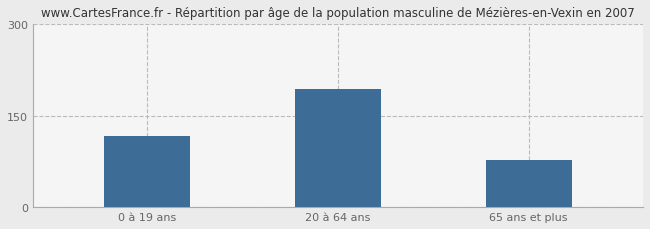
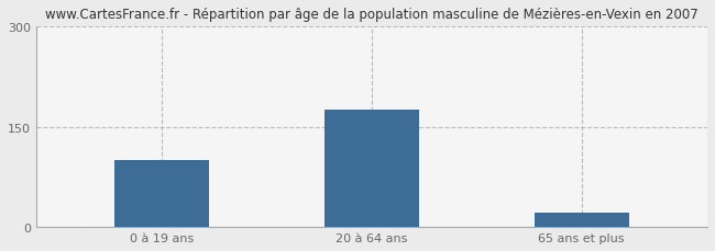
0 à 19 ans: 116 -> 100
20 à 64 ans: 194 -> 175
65 ans et plus: 78 -> 21
